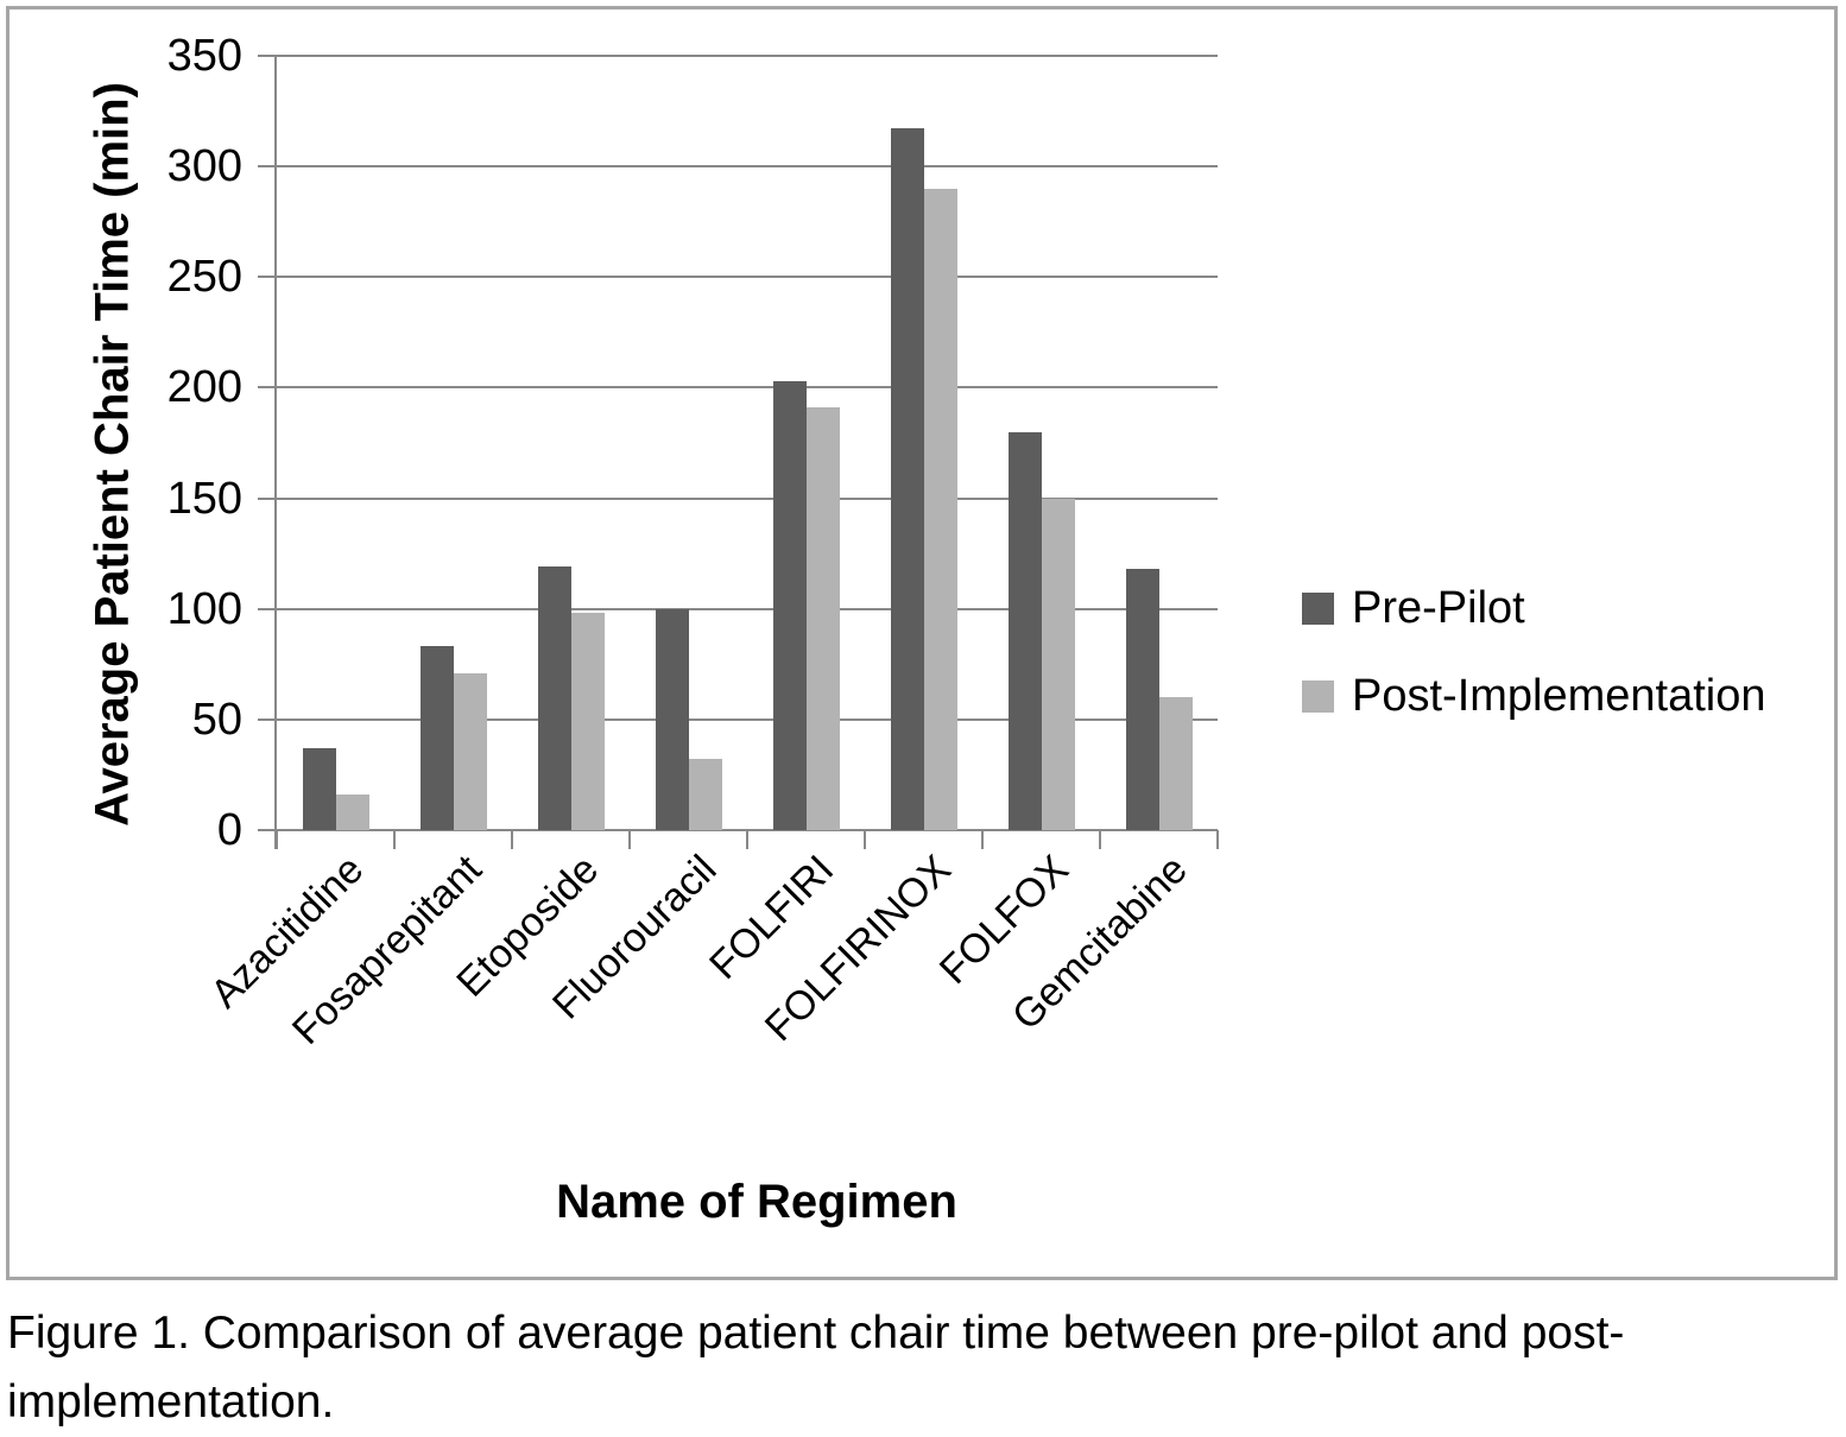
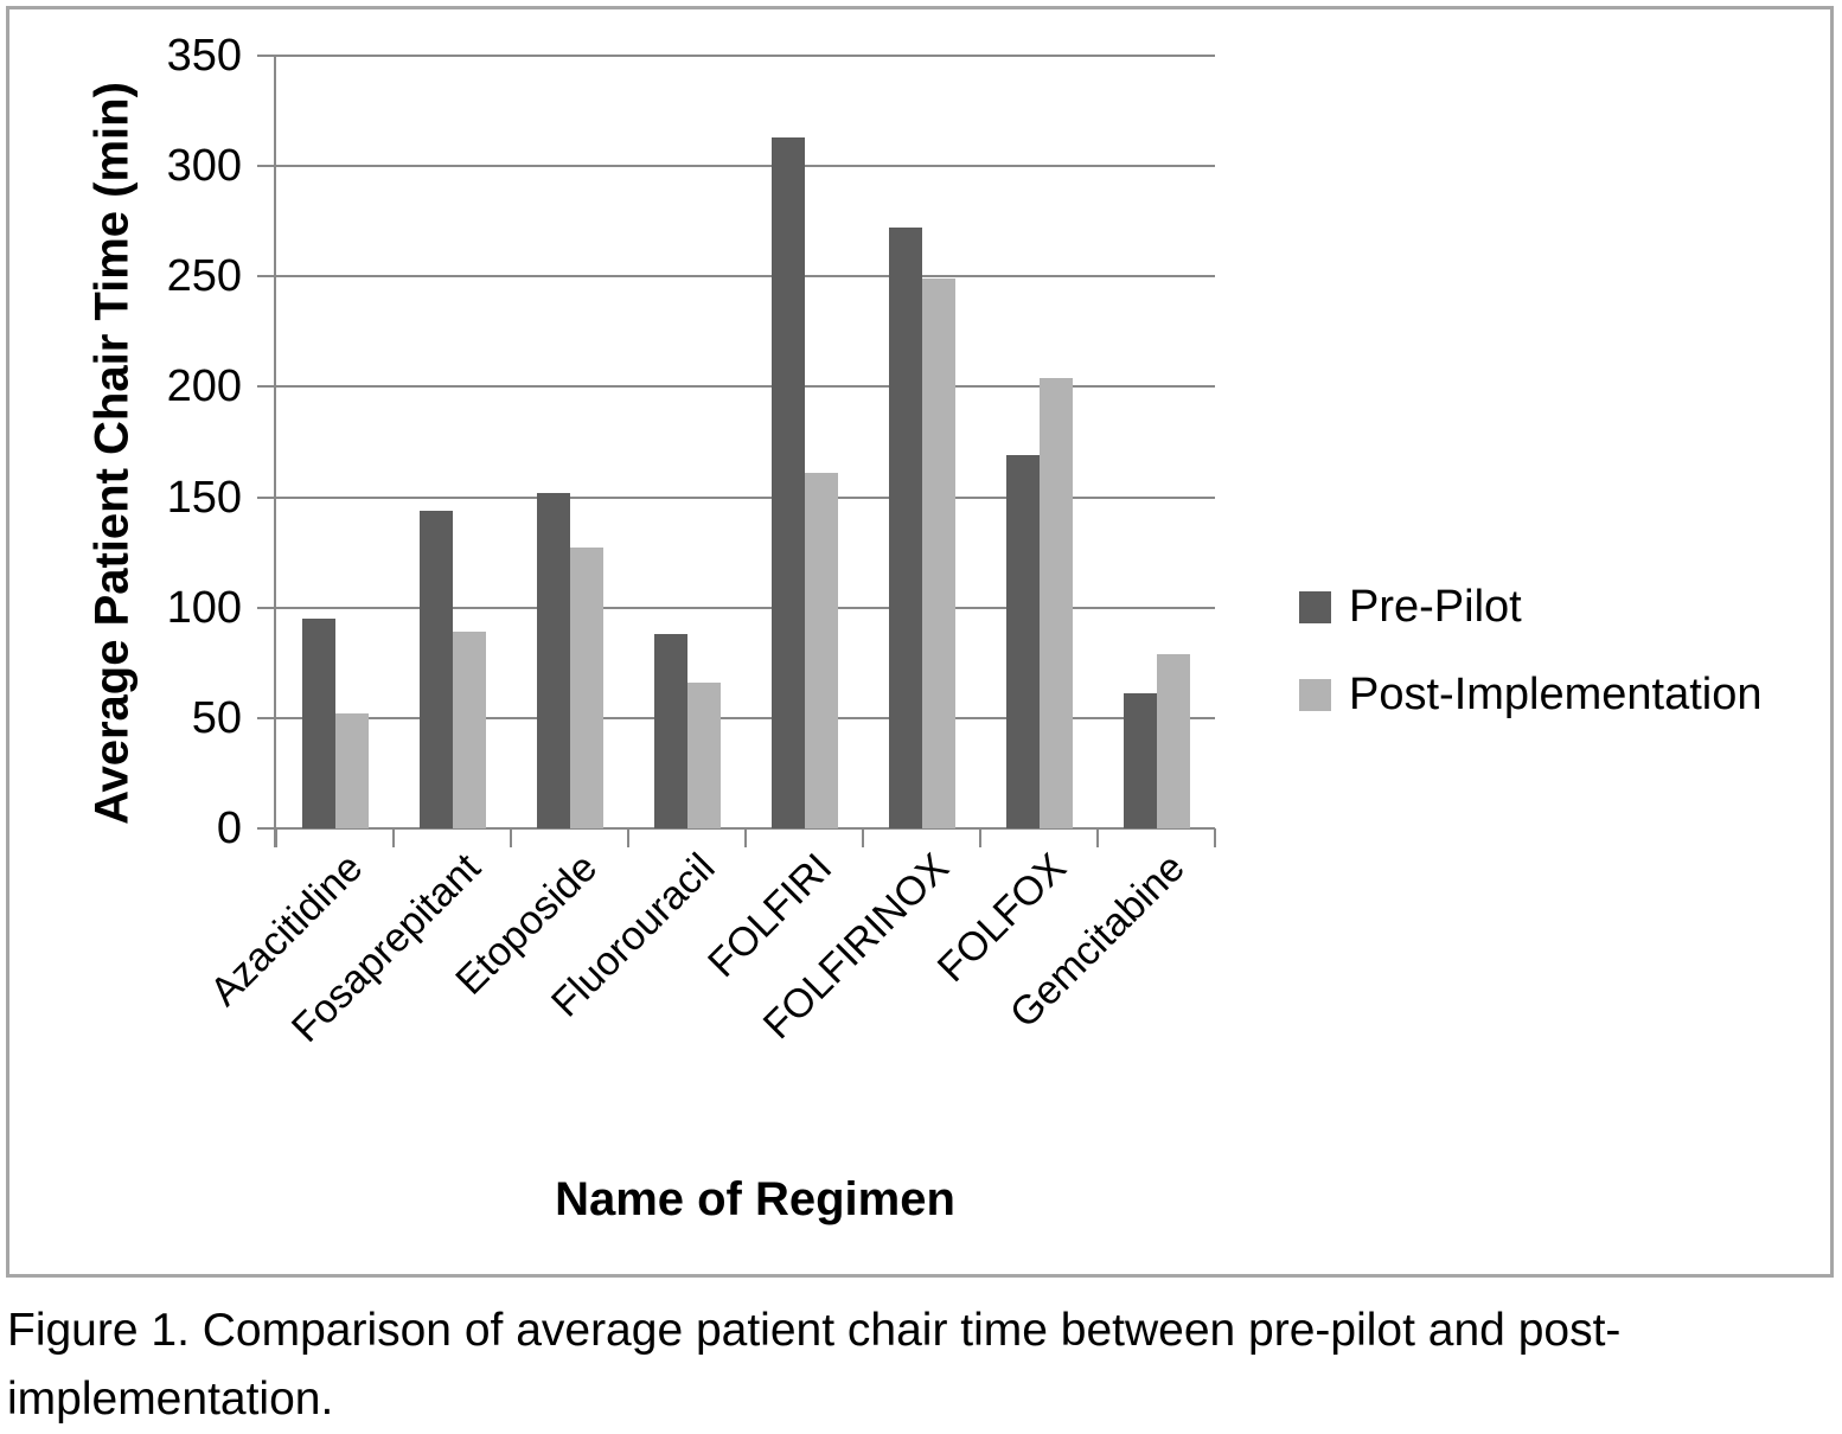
Pre-Pilot/Azacitidine: 37 -> 95
Post-Implementation/Azacitidine: 16 -> 52
Pre-Pilot/Fosaprepitant: 83 -> 144
Post-Implementation/Fosaprepitant: 71 -> 89
Pre-Pilot/Etoposide: 119 -> 152
Post-Implementation/Etoposide: 98 -> 127
Pre-Pilot/Fluorouracil: 100 -> 88
Post-Implementation/Fluorouracil: 32 -> 66
Pre-Pilot/FOLFIRI: 203 -> 313
Post-Implementation/FOLFIRI: 191 -> 161
Pre-Pilot/FOLFIRINOX: 317 -> 272
Post-Implementation/FOLFIRINOX: 290 -> 249
Pre-Pilot/FOLFOX: 180 -> 169
Post-Implementation/FOLFOX: 150 -> 204
Pre-Pilot/Gemcitabine: 118 -> 61
Post-Implementation/Gemcitabine: 60 -> 79
